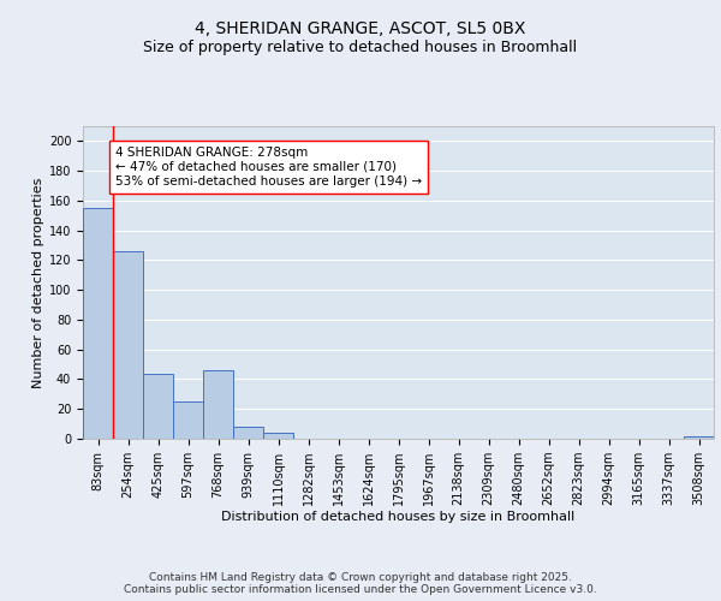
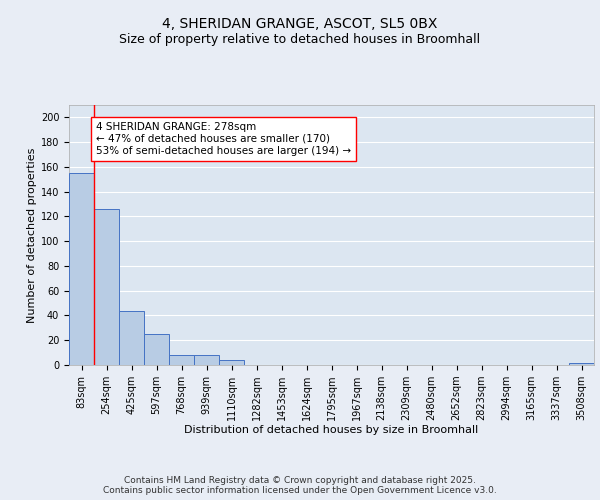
768sqm: 46 -> 8
